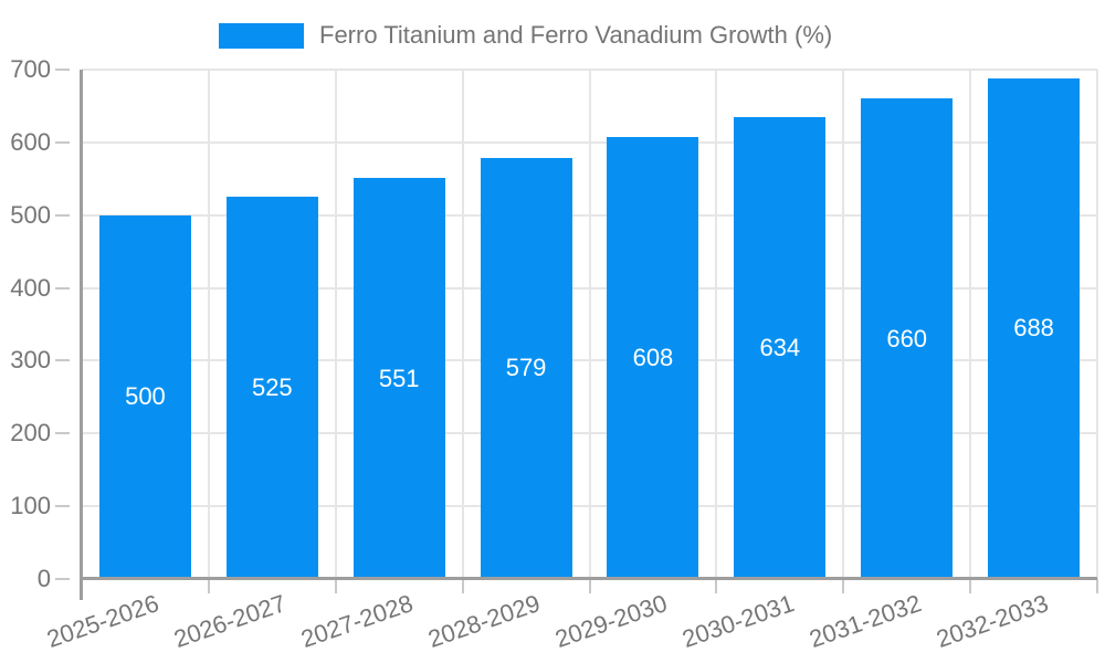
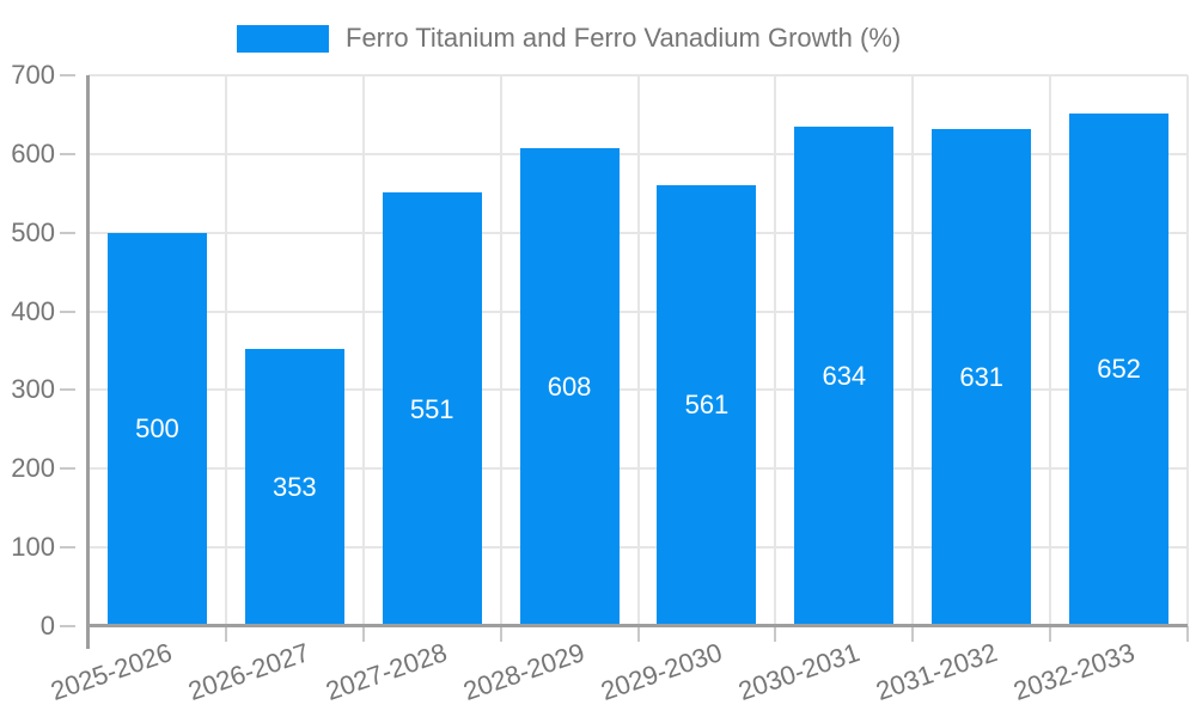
2026-2027: 525 -> 353
2028-2029: 579 -> 608
2029-2030: 608 -> 561
2031-2032: 660 -> 631
2032-2033: 688 -> 652
